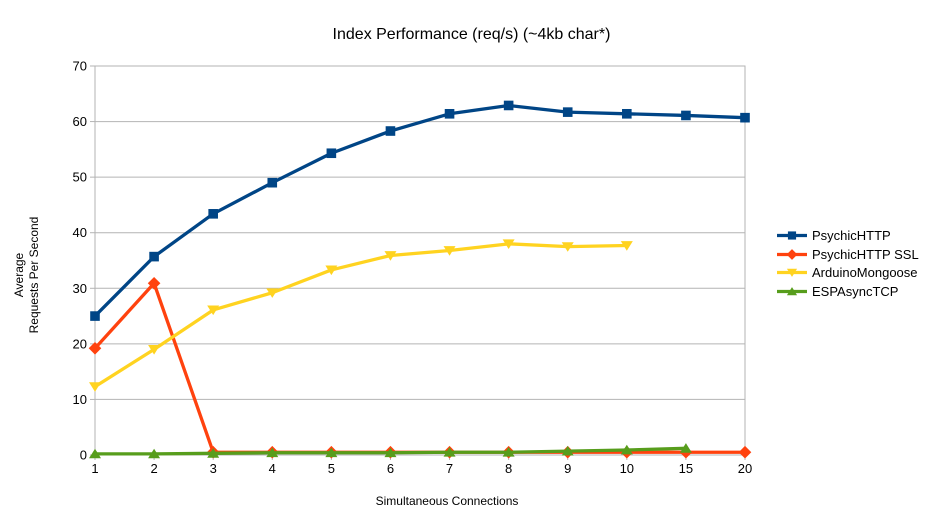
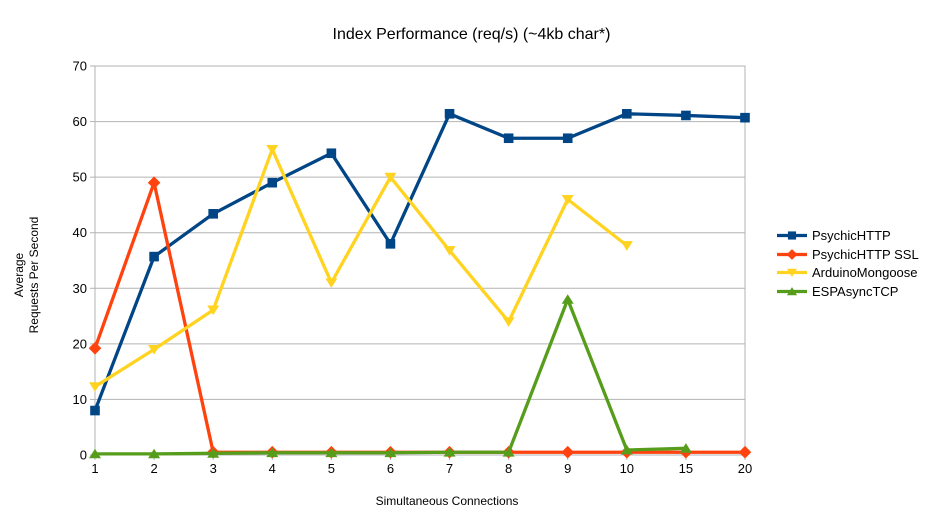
PsychicHTTP/1: 25 -> 8
PsychicHTTP SSL/2: 31 -> 49
ArduinoMongoose/4: 29 -> 55
ArduinoMongoose/5: 33 -> 31
PsychicHTTP/6: 58 -> 38
ArduinoMongoose/6: 36 -> 50
PsychicHTTP/8: 63 -> 57
ArduinoMongoose/8: 38 -> 24
PsychicHTTP/9: 62 -> 57
ArduinoMongoose/9: 38 -> 46
ESPAsyncTCP/9: 1 -> 28
